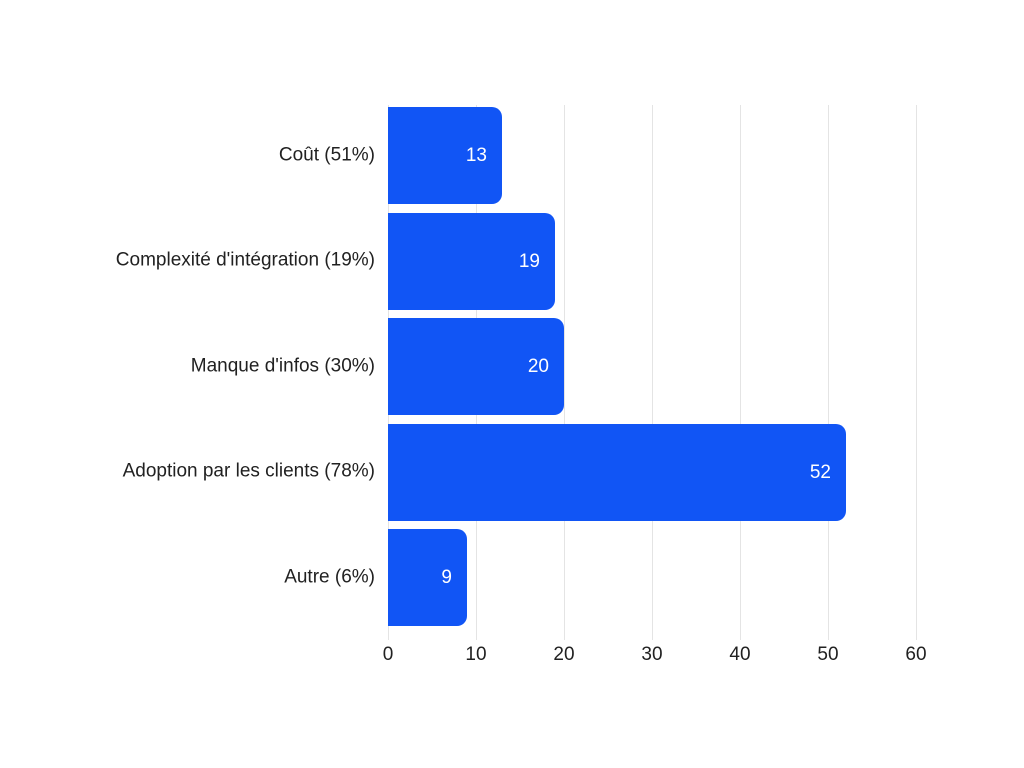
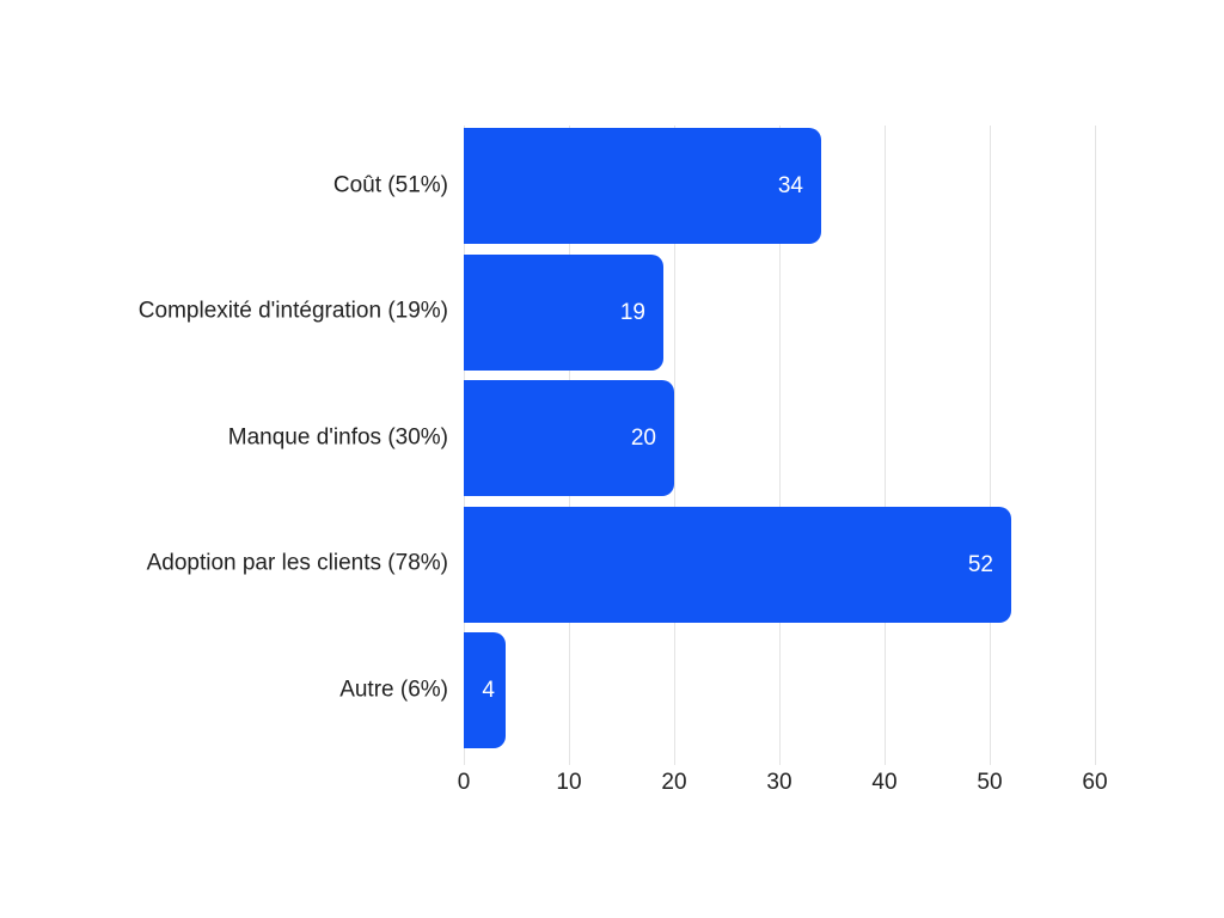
Coût (51%): 13 -> 34
Autre (6%): 9 -> 4
